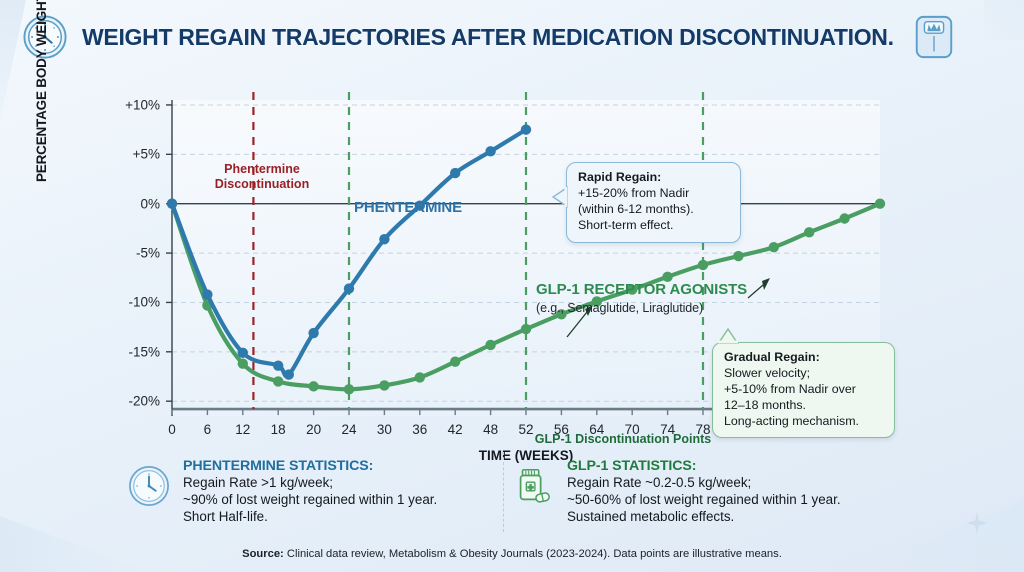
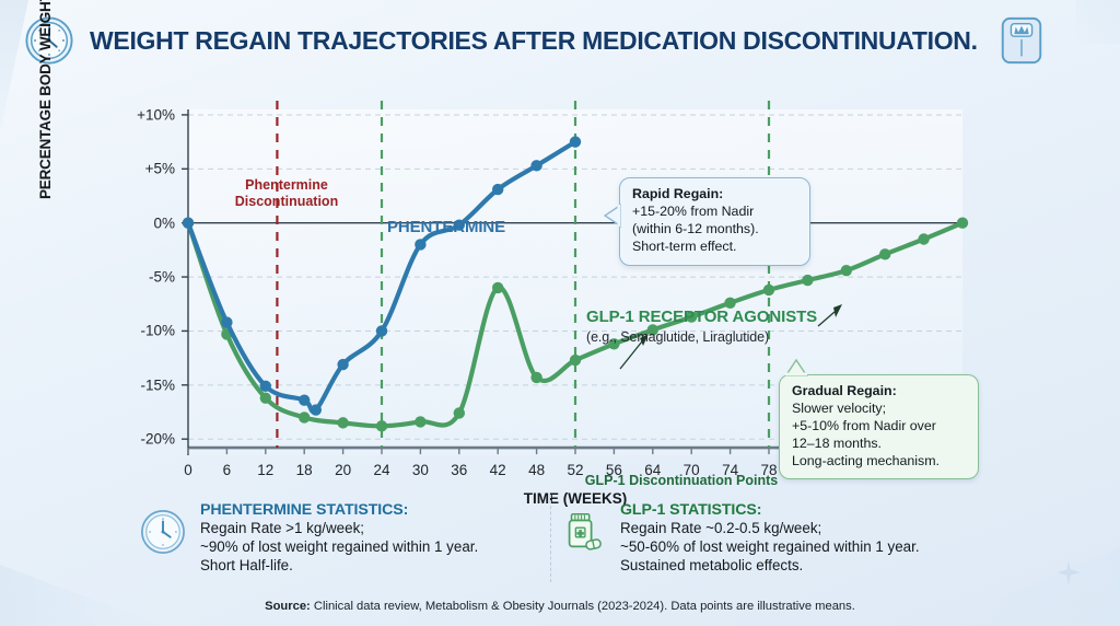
PHENTERMINE/24: -9% -> -10%
PHENTERMINE/30: -4% -> -2%
GLP-1 RECEPTOR AGONISTS/42: -16% -> -6%
